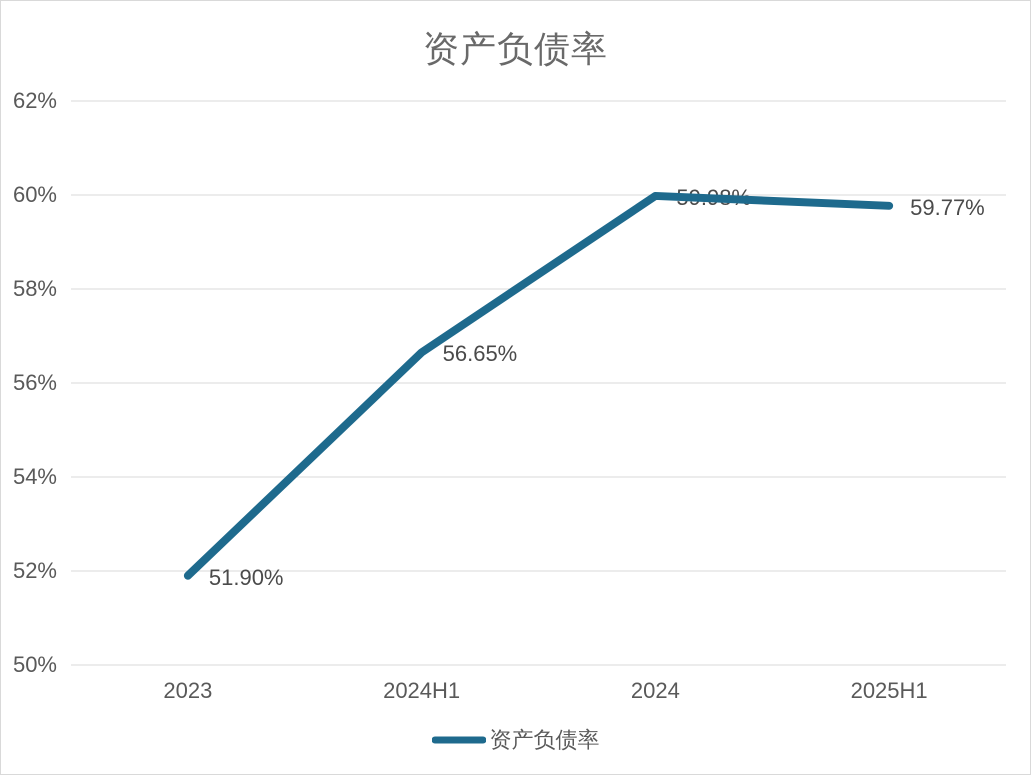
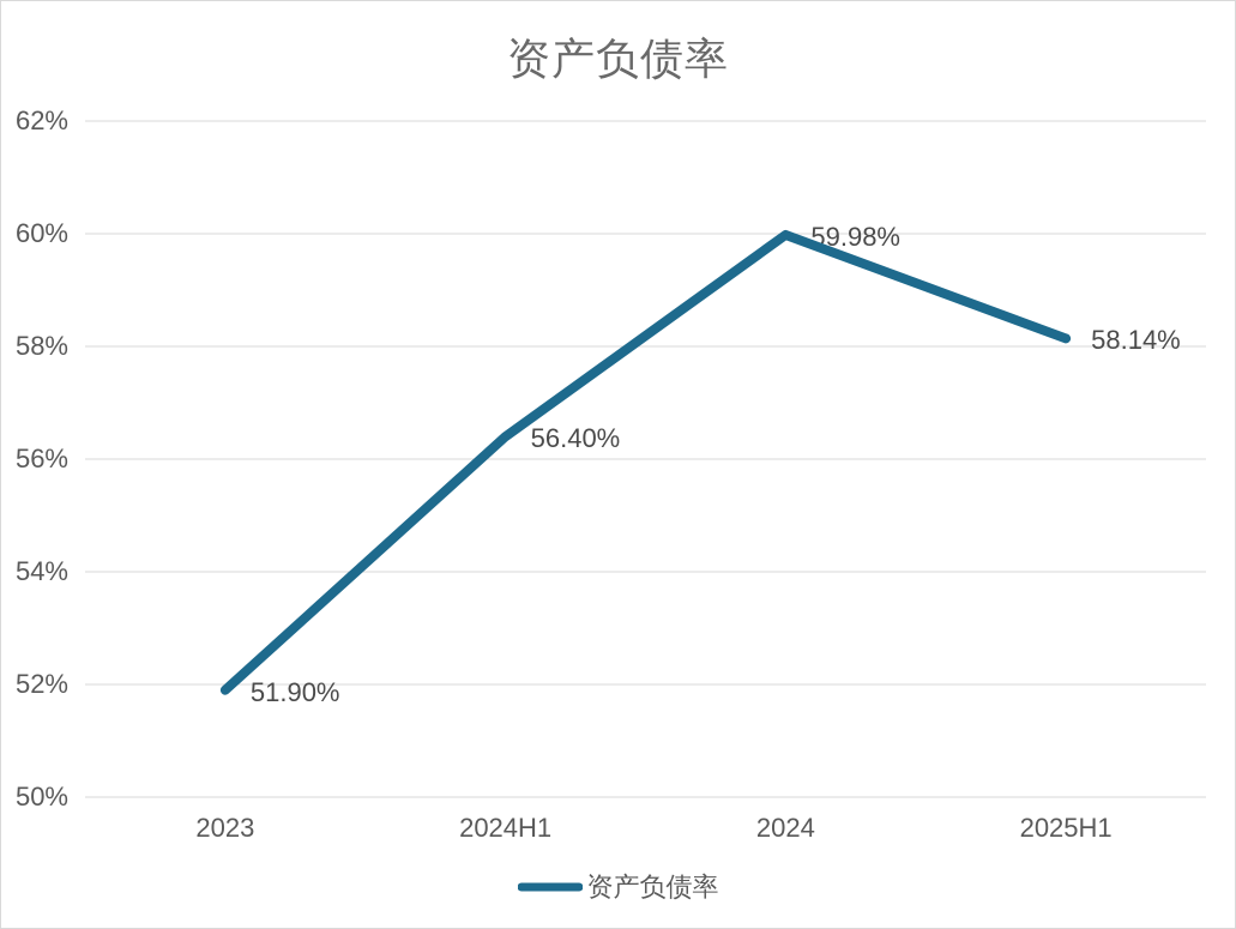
2024H1: 56.65% -> 56.40%
2025H1: 59.77% -> 58.14%
